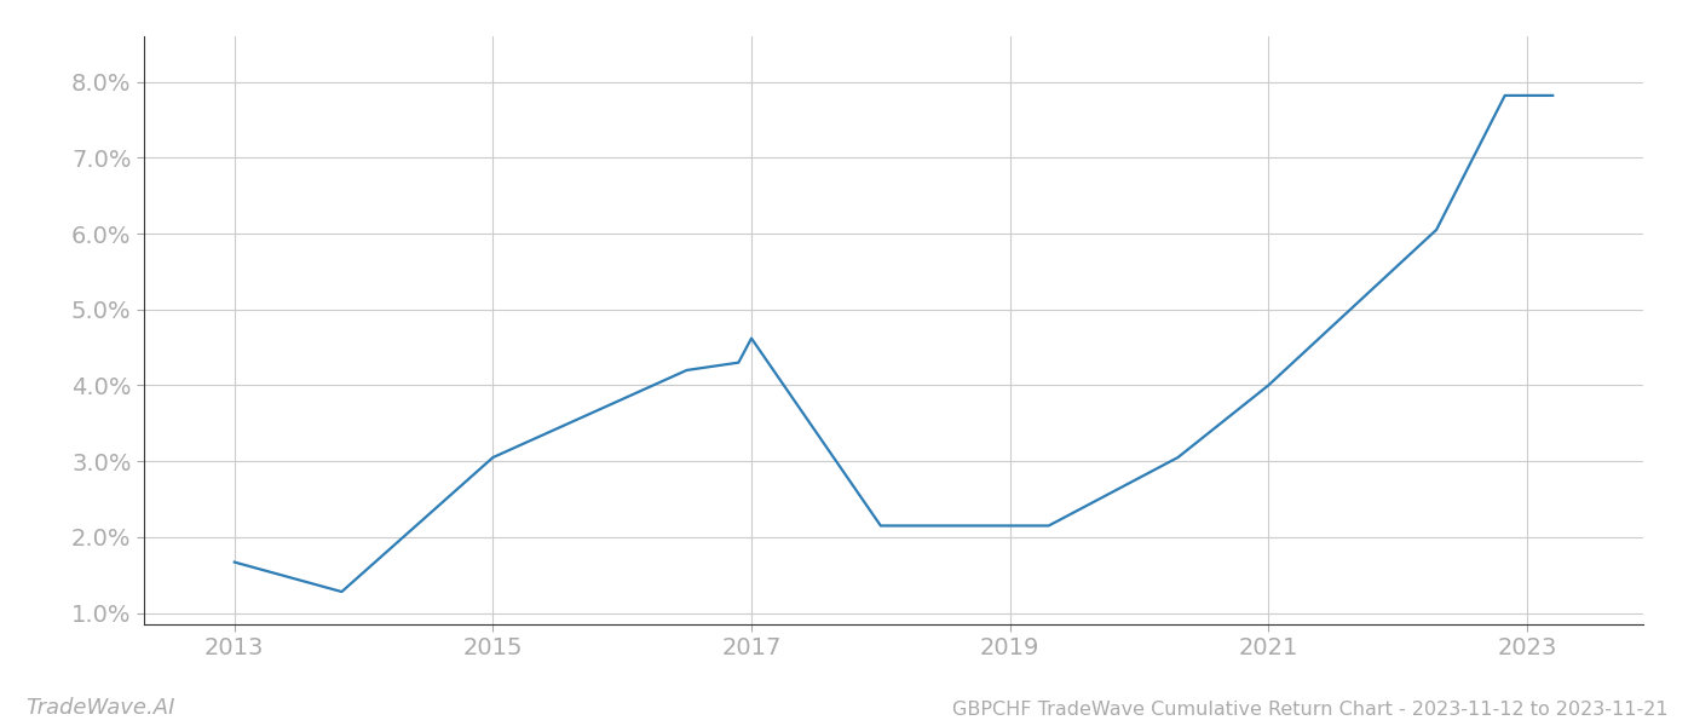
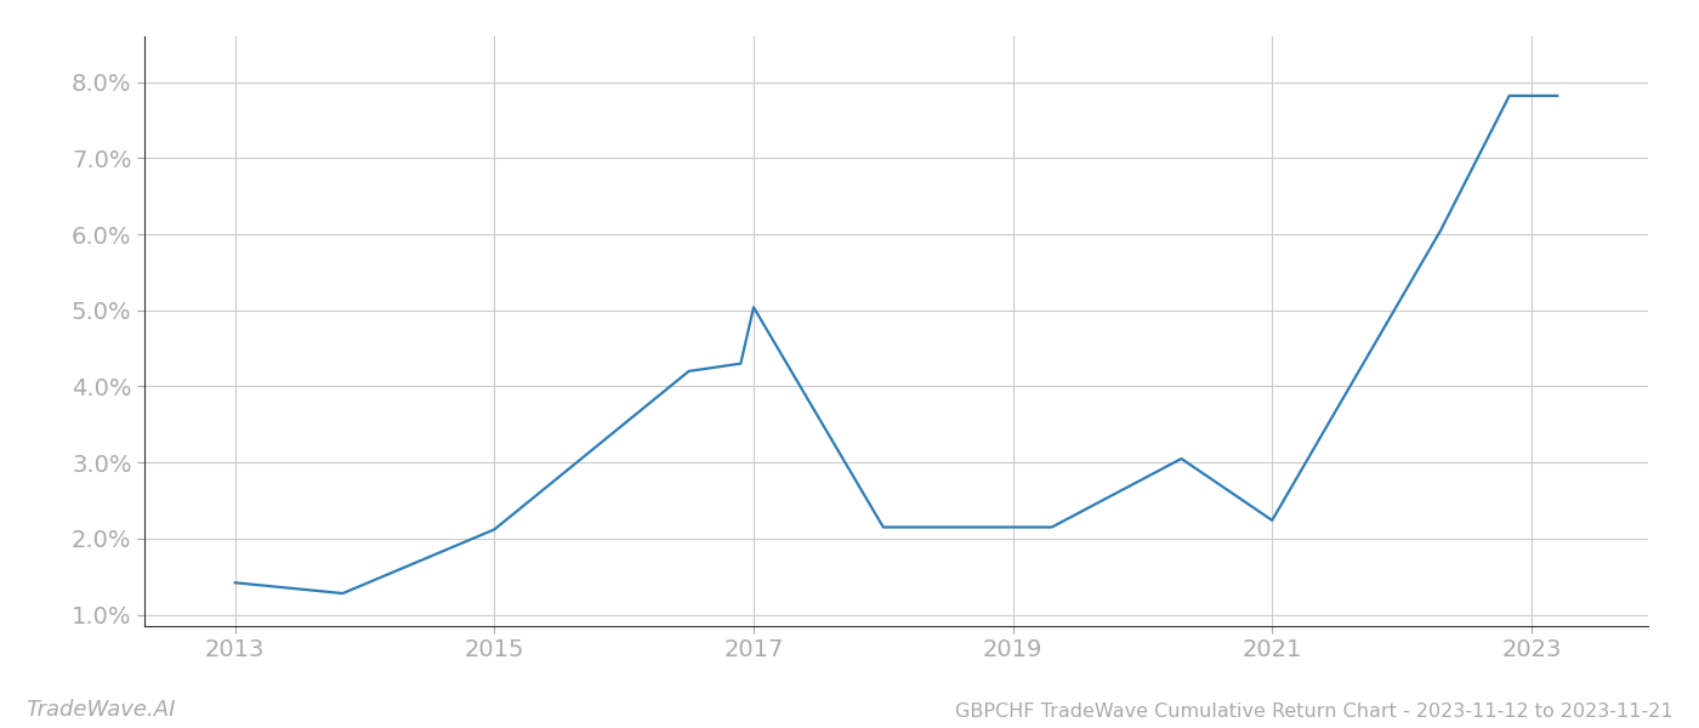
2013: 1.67% -> 1.42%
2015: 3.05% -> 2.12%
2017: 4.62% -> 5.04%
2021: 4.00% -> 2.24%
